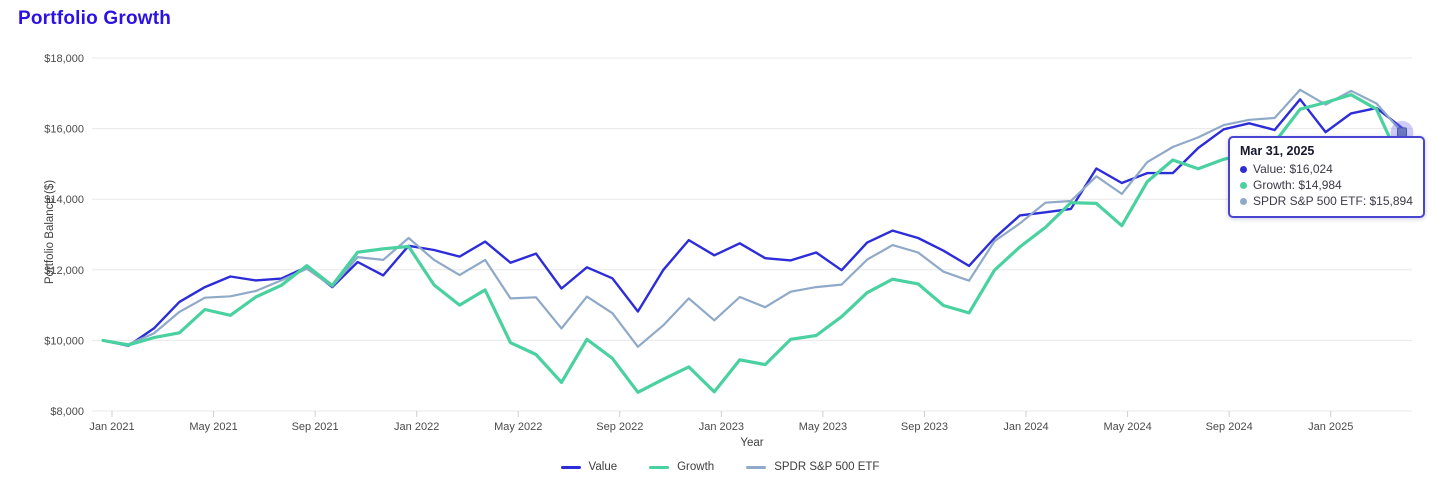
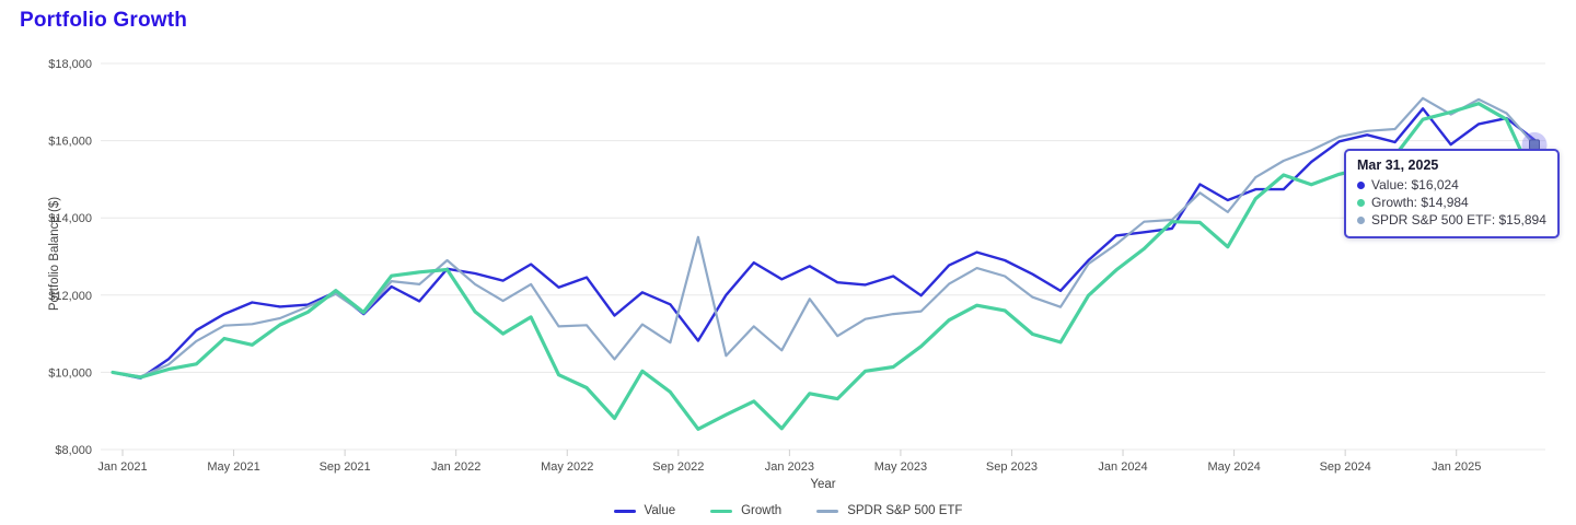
SPDR S&P 500 ETF/Sep 2022: $9800 -> $13500
SPDR S&P 500 ETF/Jan 2023: $11200 -> $11900
